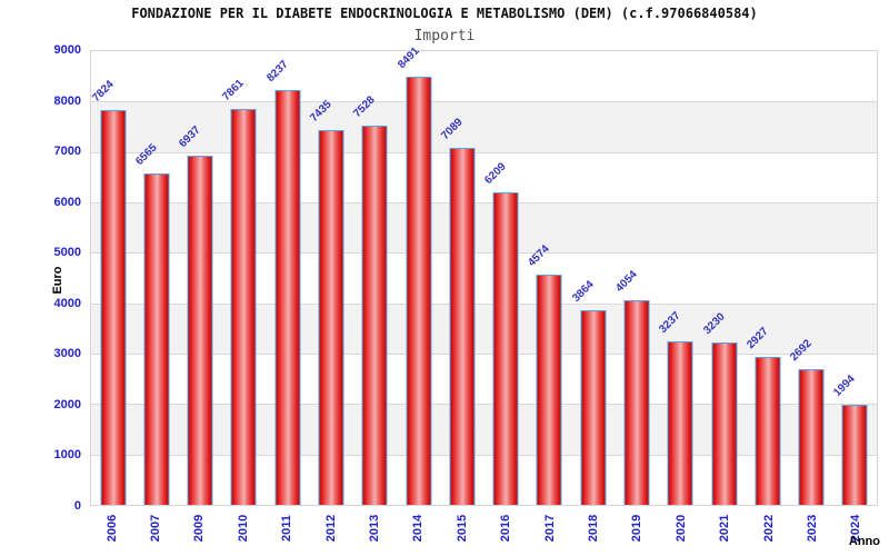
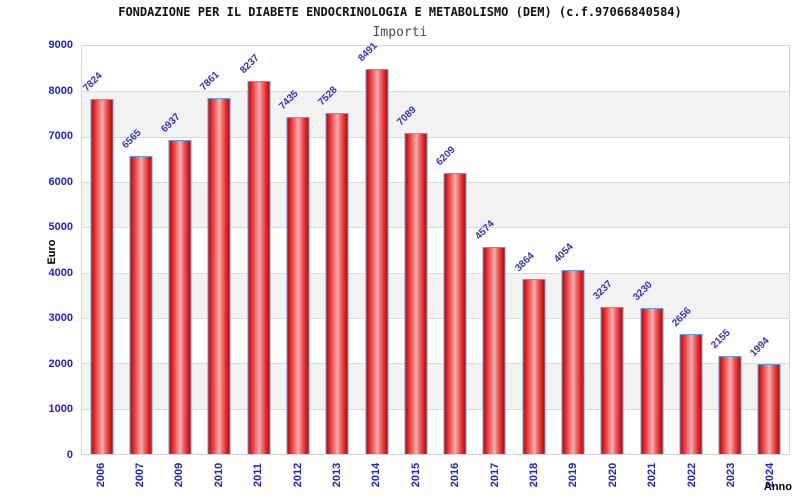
2022: 2927 -> 2656
2023: 2692 -> 2155
